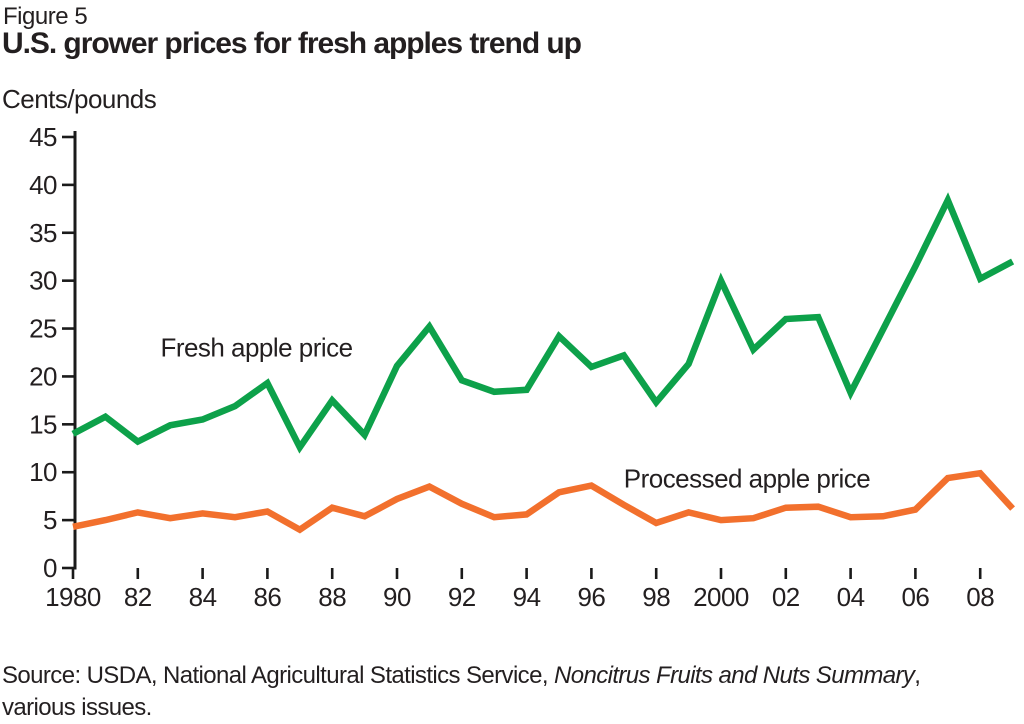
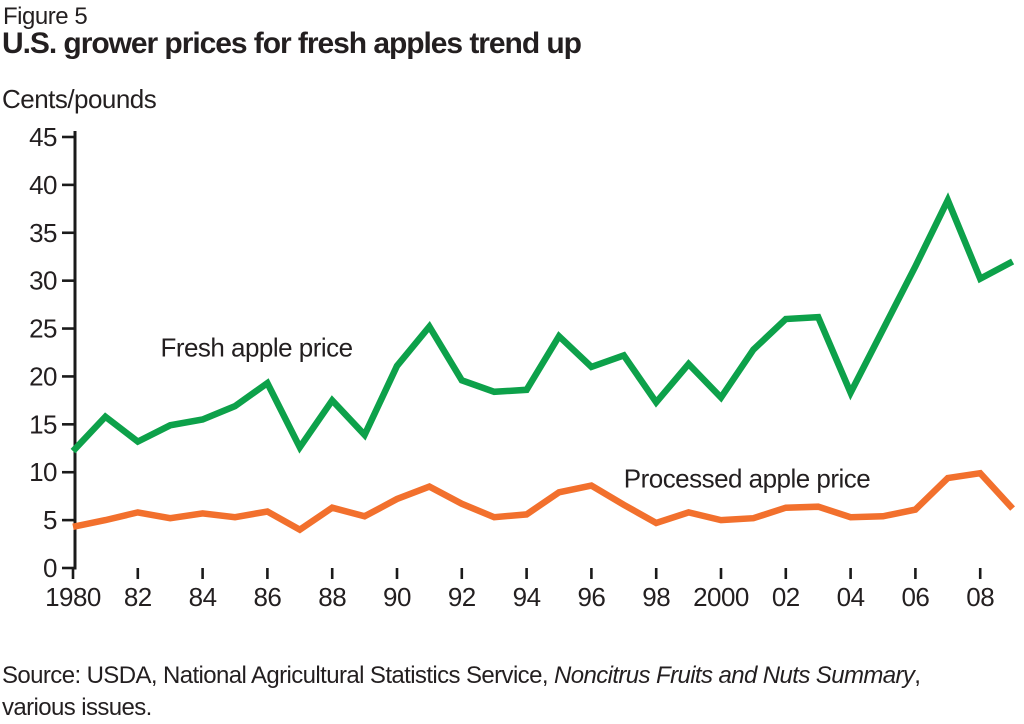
Fresh apple price/1980: 14 -> 12
Fresh apple price/2000: 30 -> 18
